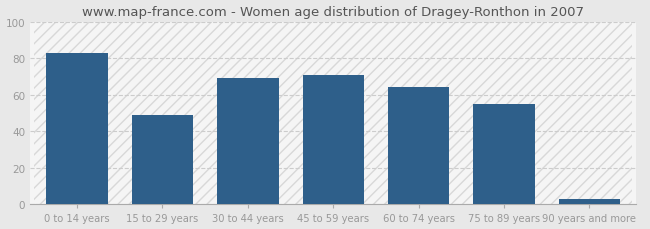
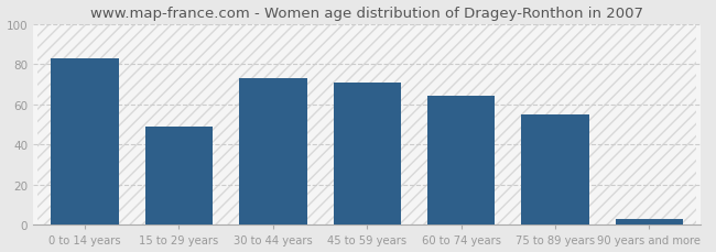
30 to 44 years: 69 -> 73
